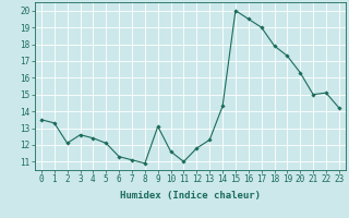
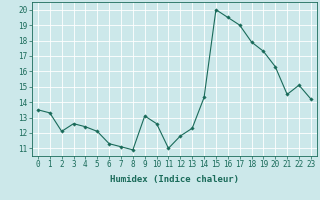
10: 11.6 -> 12.6
21: 15.0 -> 14.5
